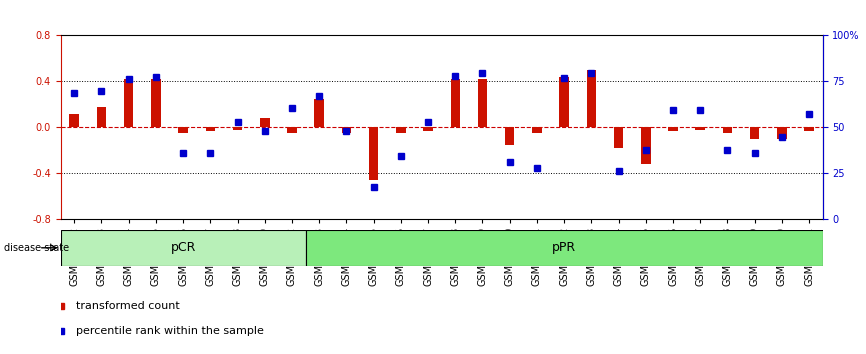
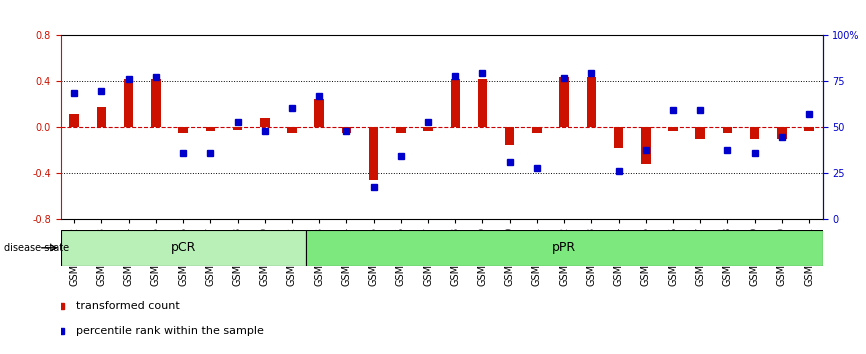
GSM559053: 0.50 -> 0.44
GSM559057: -0.02 -> -0.10
